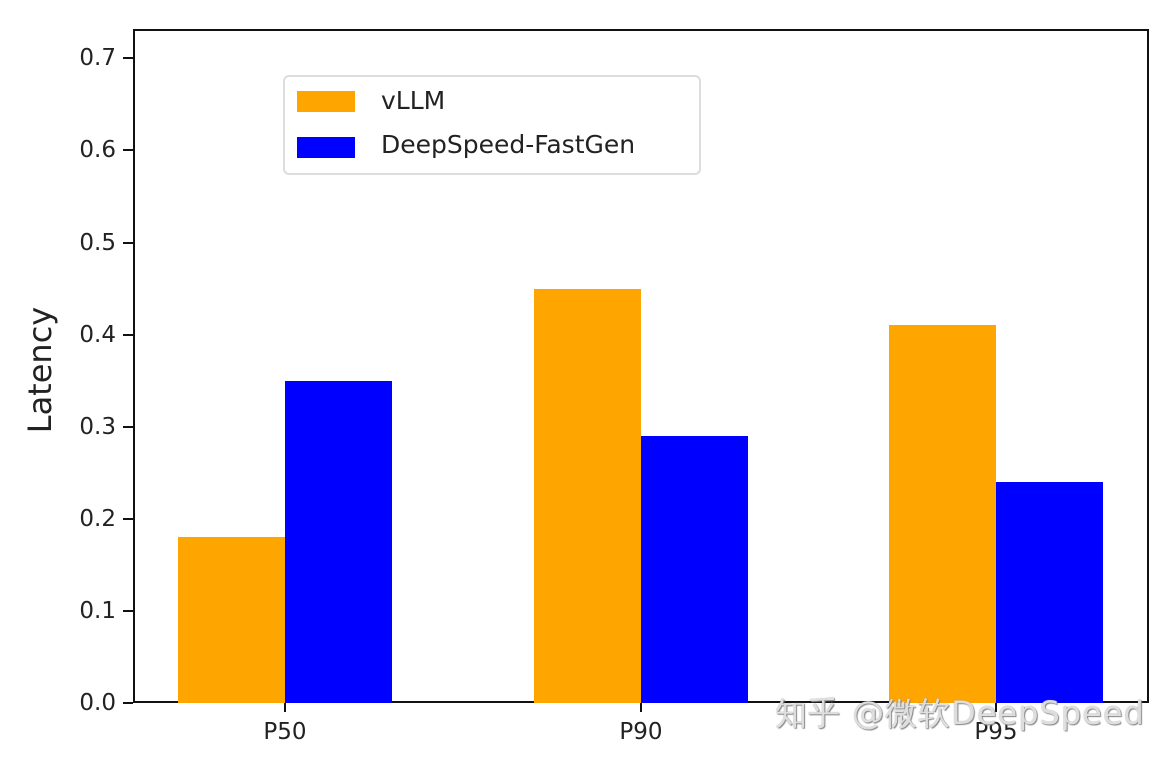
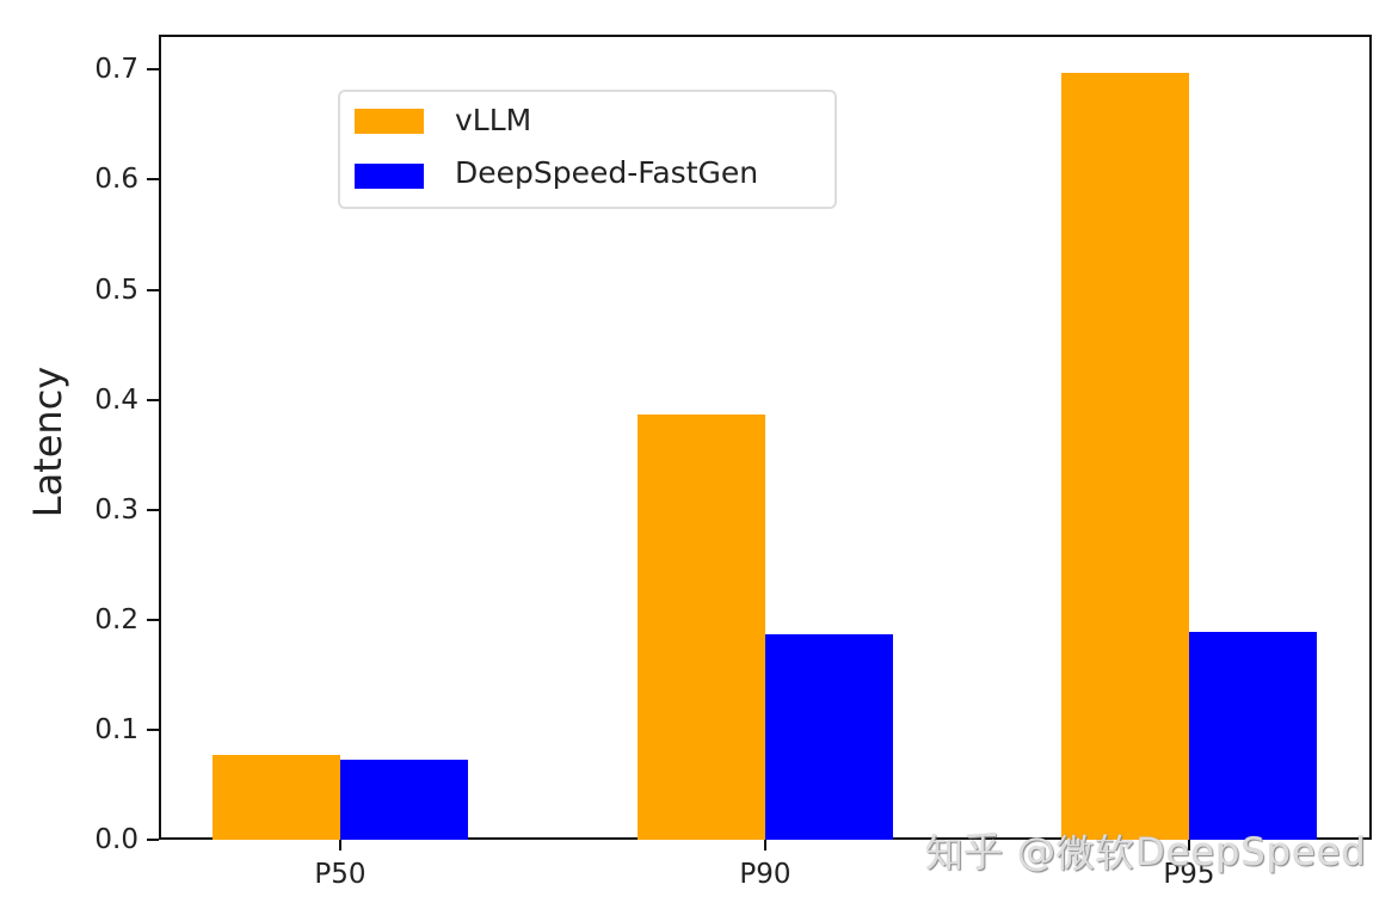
vLLM/P50: 0.18 -> 0.08
DeepSpeed-FastGen/P50: 0.35 -> 0.07
vLLM/P90: 0.45 -> 0.39
DeepSpeed-FastGen/P90: 0.29 -> 0.19
vLLM/P95: 0.41 -> 0.70
DeepSpeed-FastGen/P95: 0.24 -> 0.19
